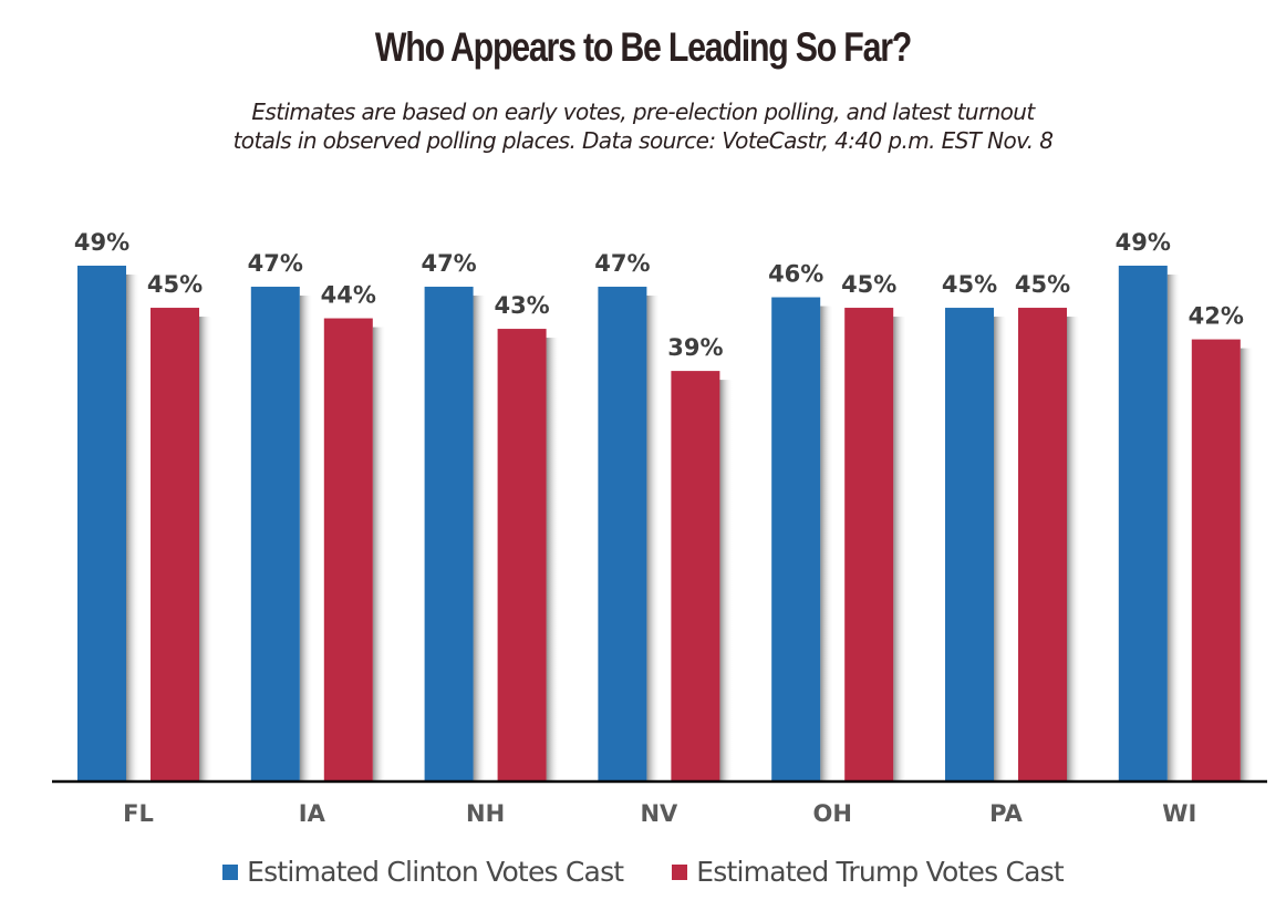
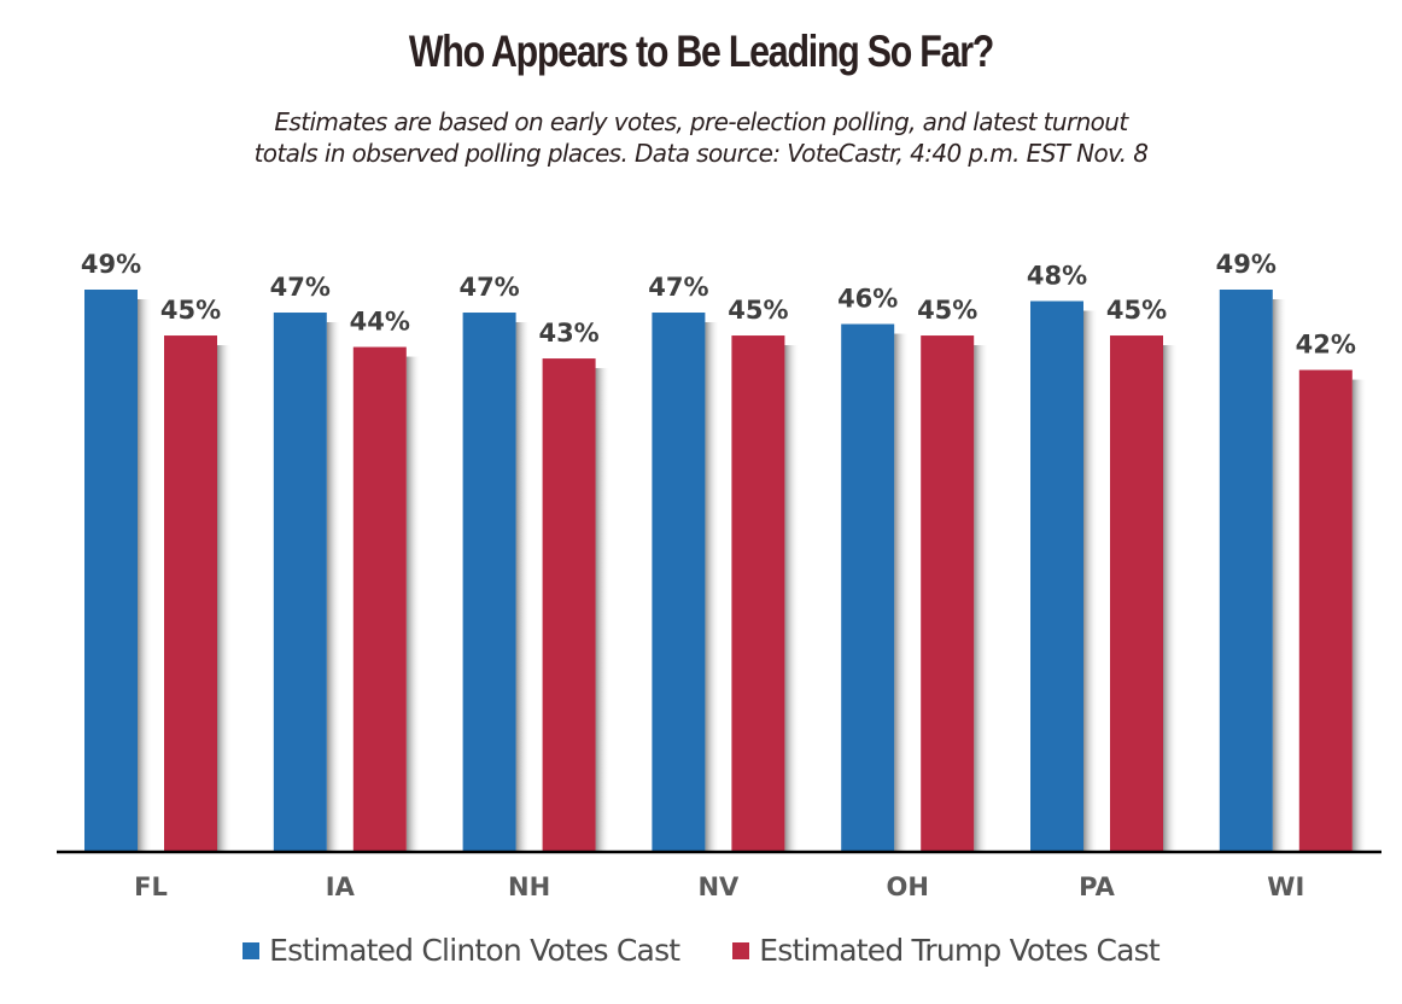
Estimated Trump Votes Cast/NV: 39% -> 45%
Estimated Clinton Votes Cast/PA: 45% -> 48%
